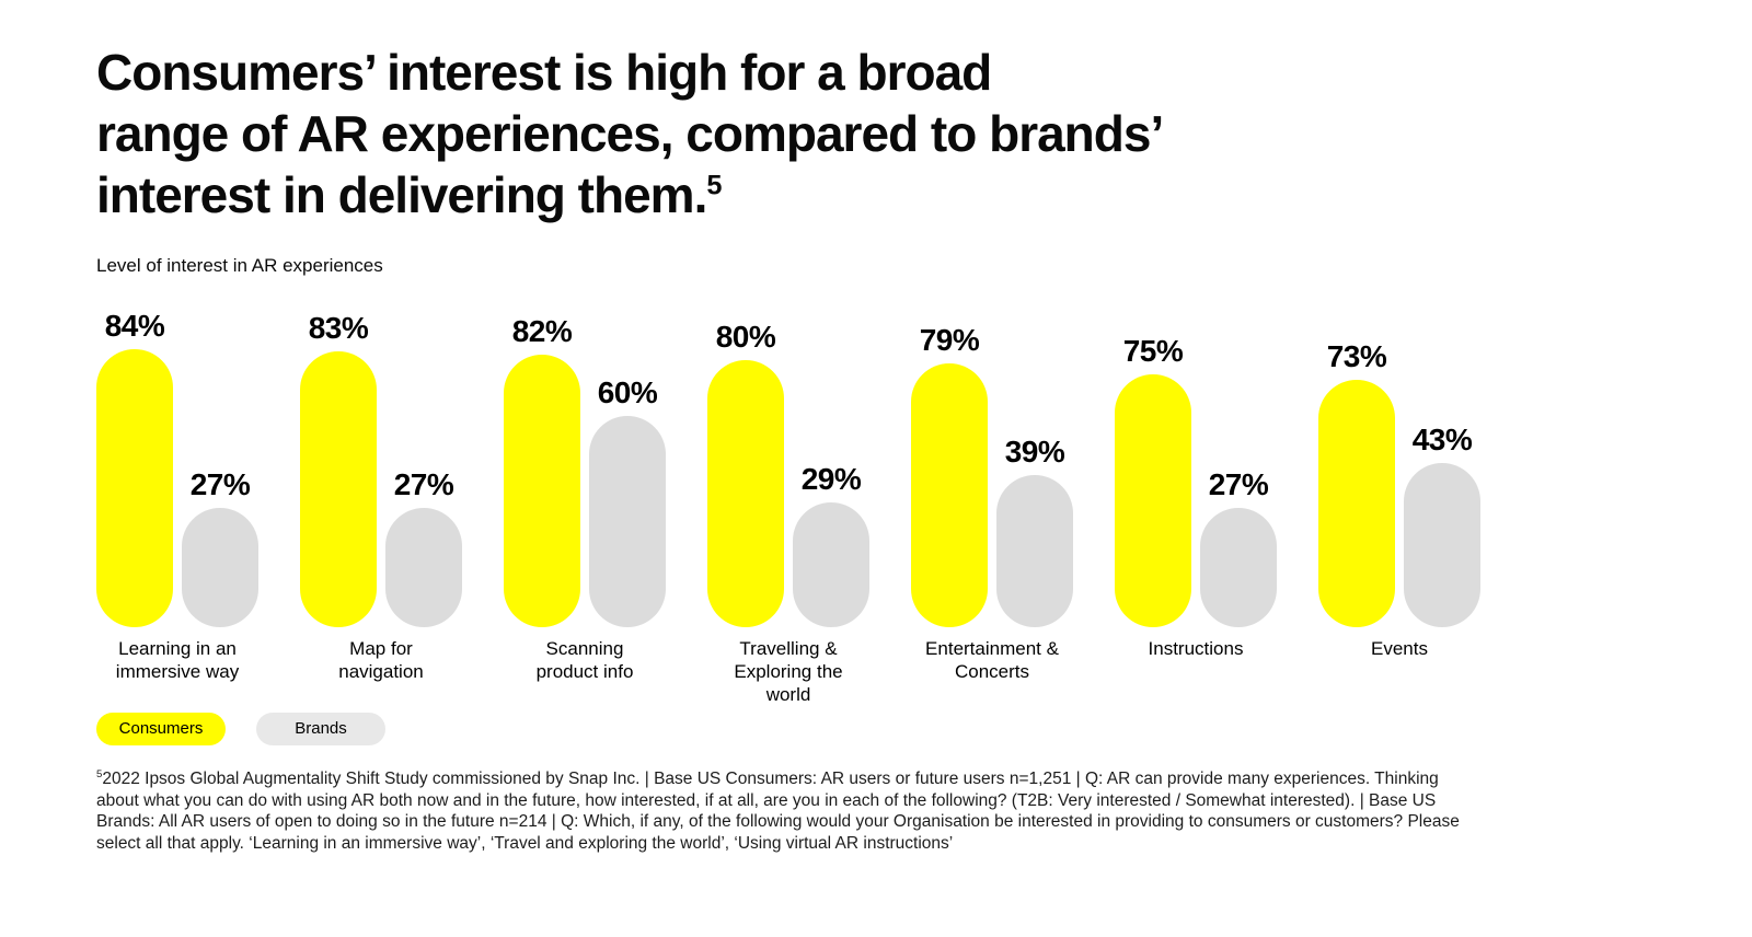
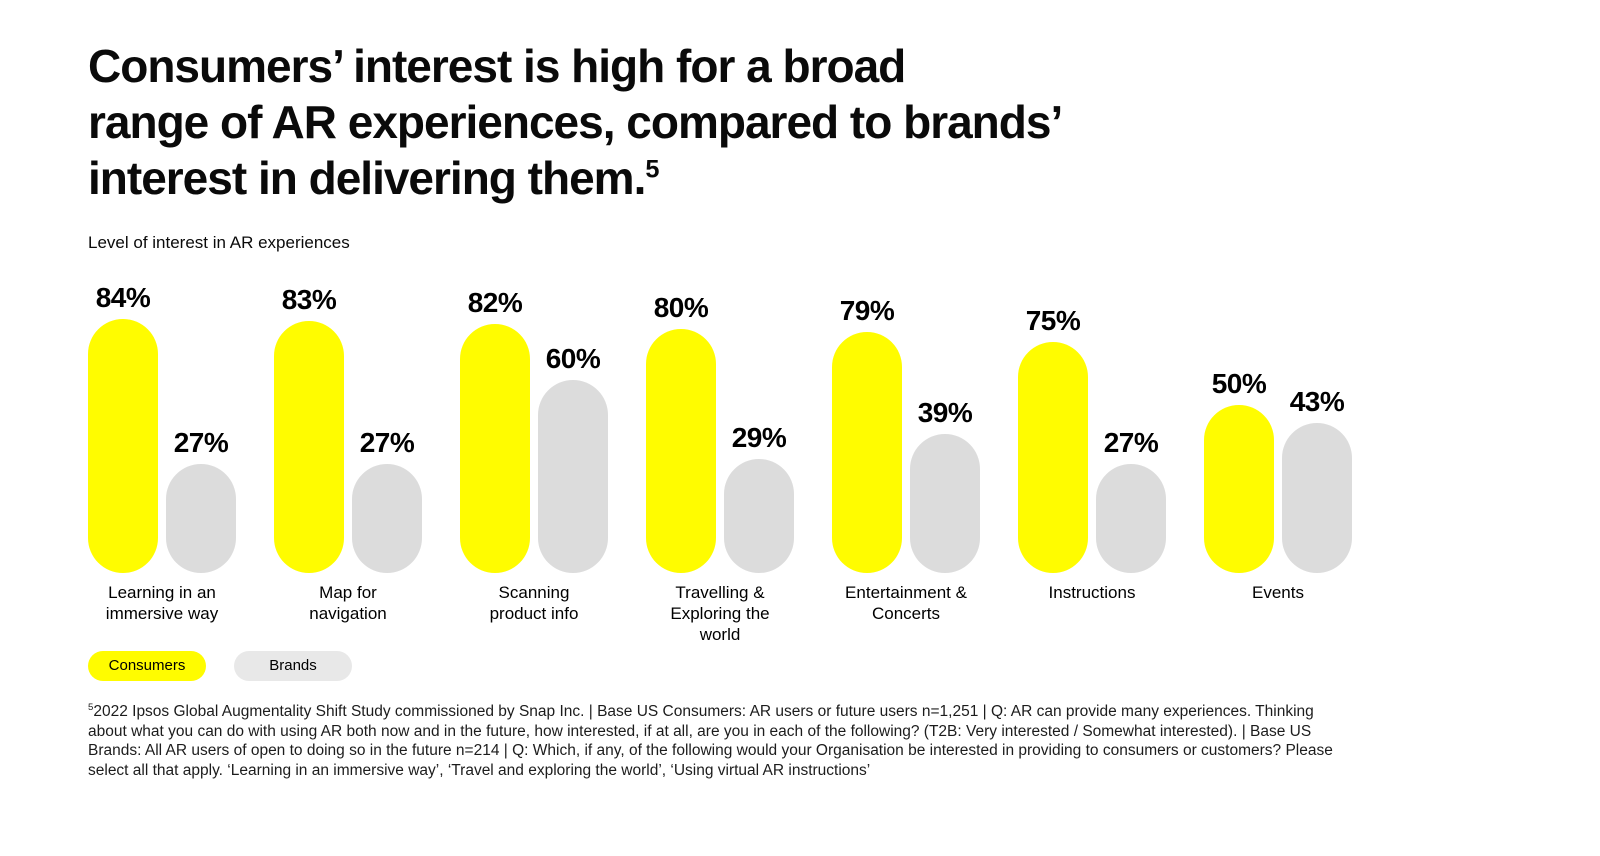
Consumers/Events: 73% -> 50%
